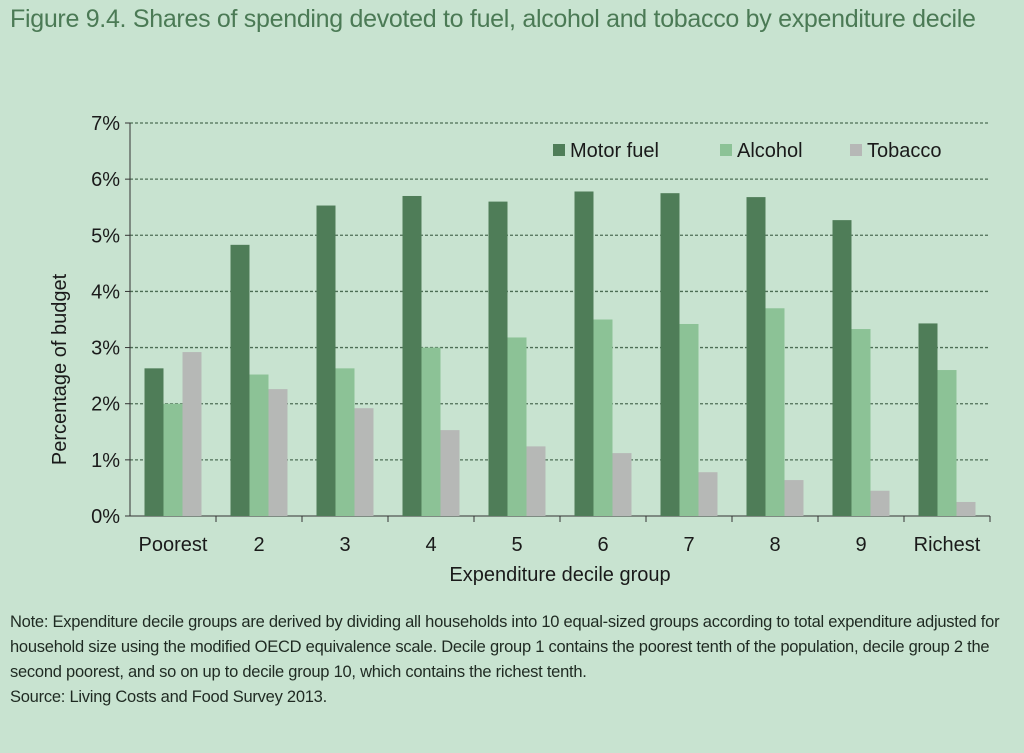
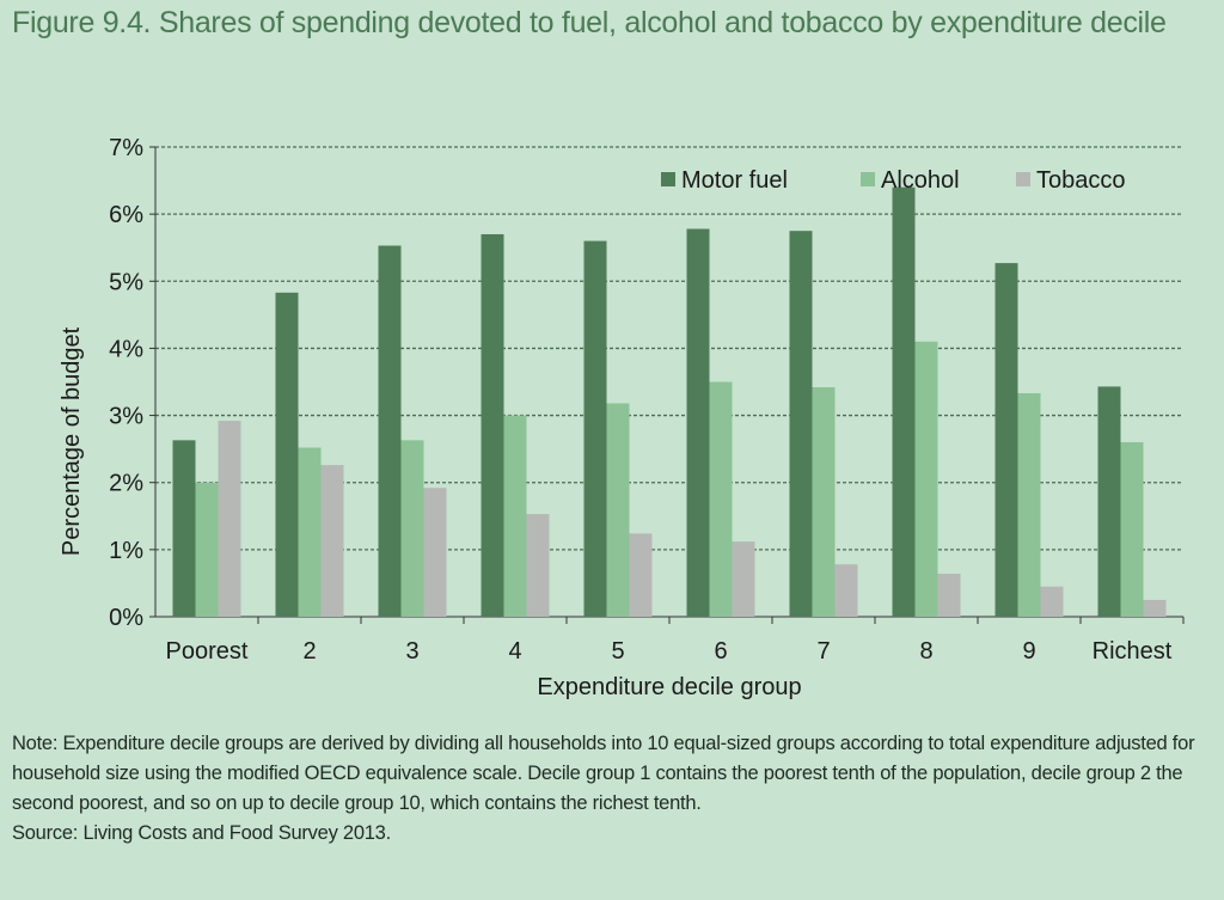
Motor fuel/8: 5.7% -> 6.4%
Alcohol/8: 3.7% -> 4.1%
